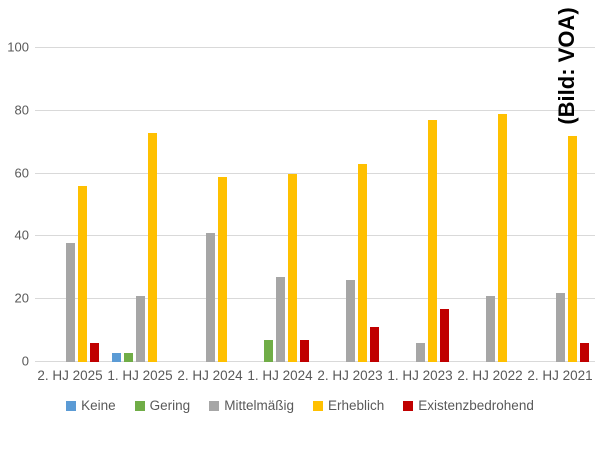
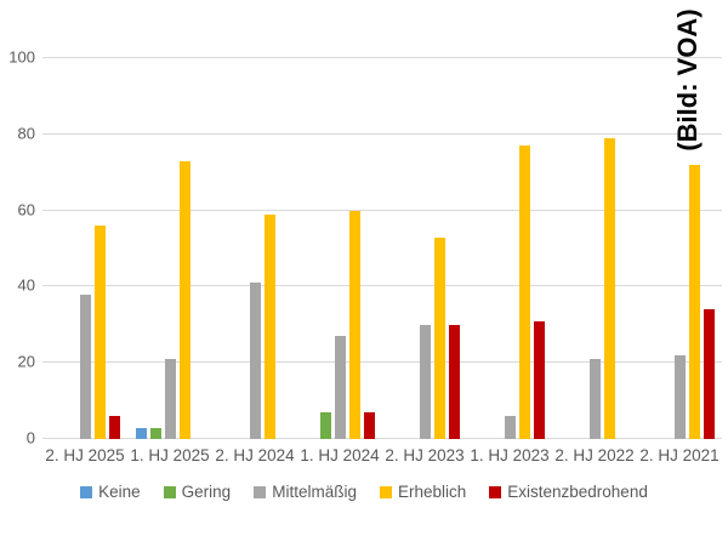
Mittelmäßig/2. HJ 2023: 26 -> 30
Erheblich/2. HJ 2023: 63 -> 53
Existenzbedrohend/2. HJ 2023: 11 -> 30
Existenzbedrohend/1. HJ 2023: 17 -> 31
Existenzbedrohend/2. HJ 2021: 6 -> 34
